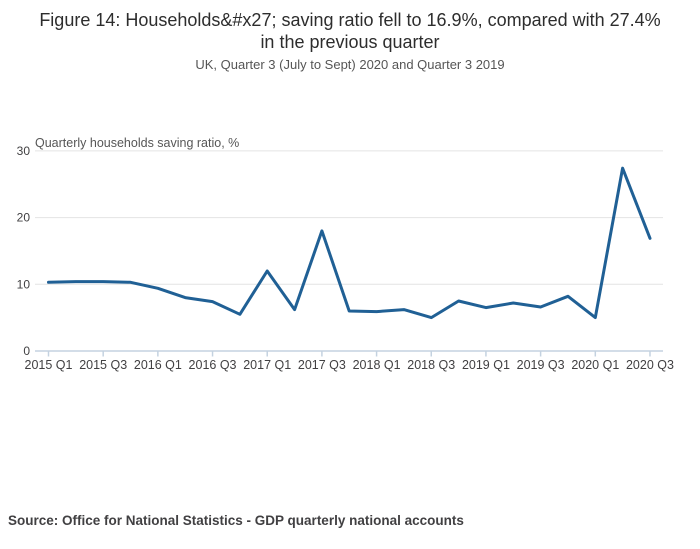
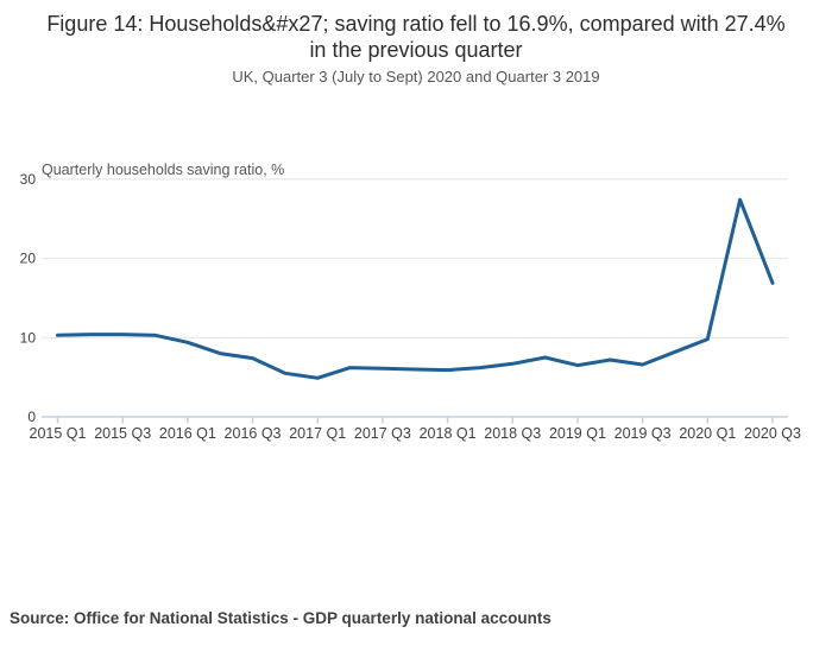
2017 Q1: 12 -> 5
2017 Q3: 18 -> 6
2018 Q3: 5 -> 7
2020 Q1: 5 -> 10
